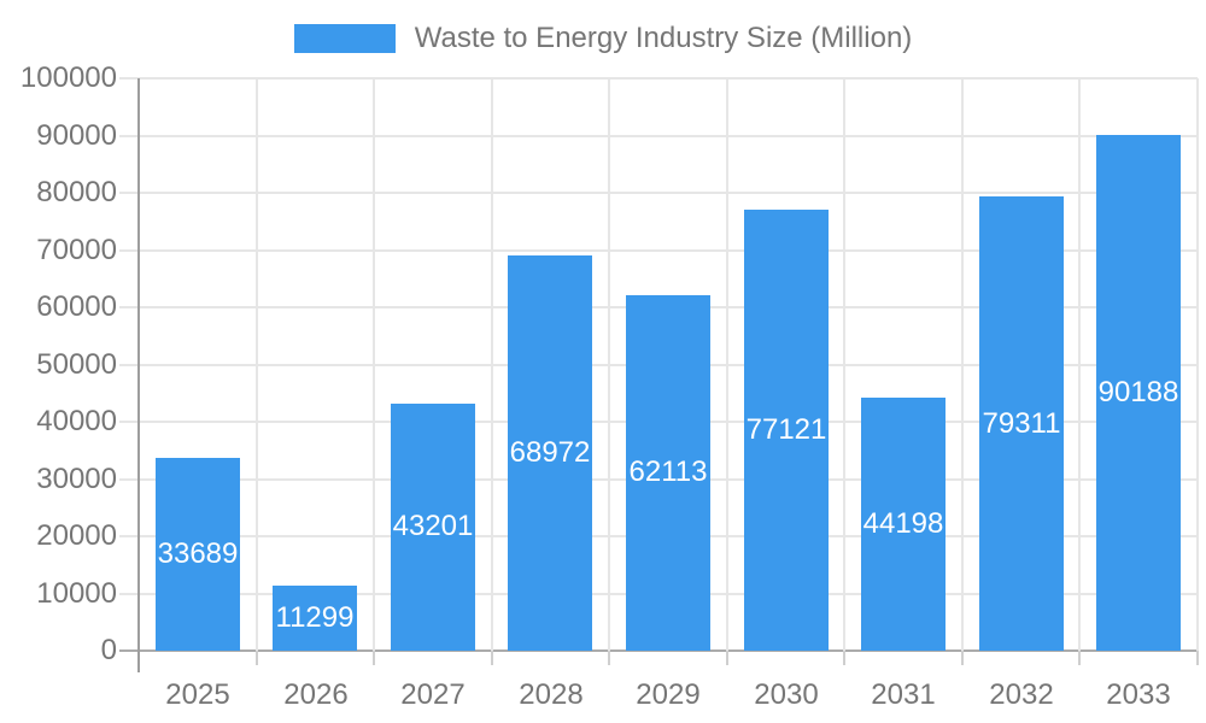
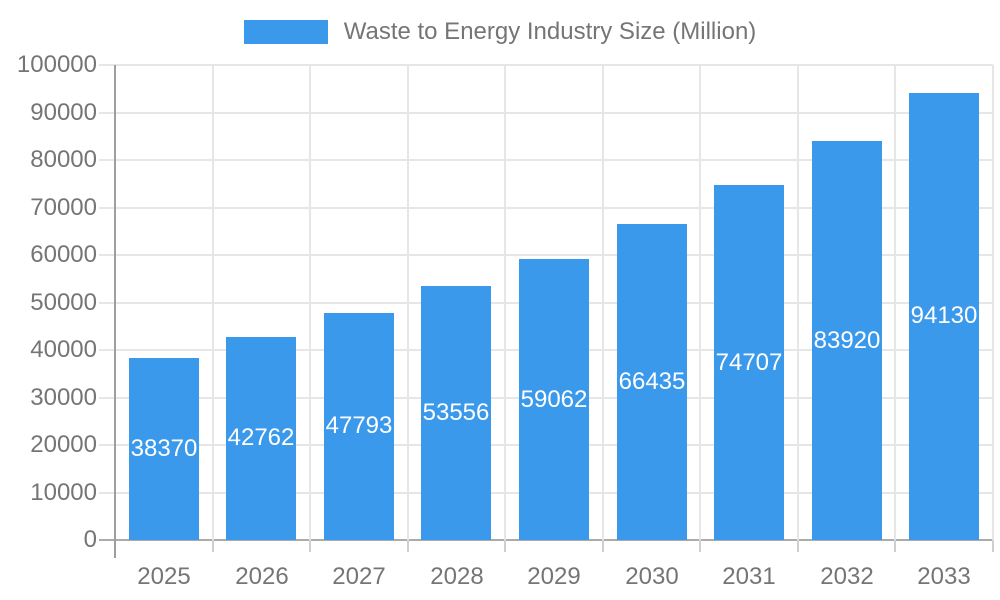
2025: 33689 -> 38370
2026: 11299 -> 42762
2027: 43201 -> 47793
2028: 68972 -> 53556
2029: 62113 -> 59062
2030: 77121 -> 66435
2031: 44198 -> 74707
2032: 79311 -> 83920
2033: 90188 -> 94130
